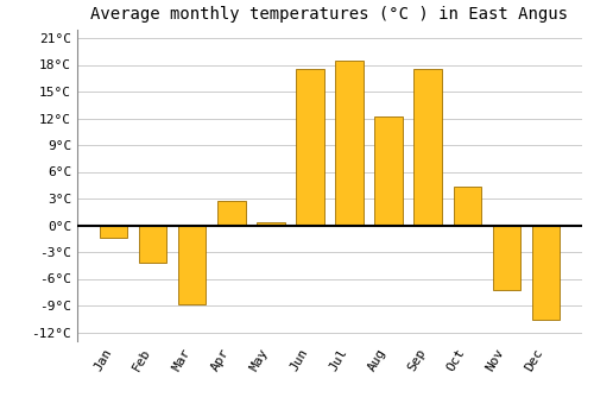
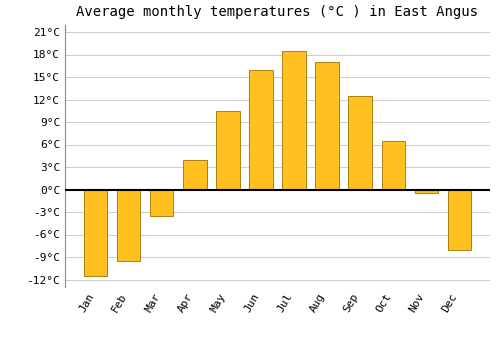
Jan: -1.4°C -> -11.5°C
Feb: -4.2°C -> -9.5°C
Mar: -8.8°C -> -3.5°C
Apr: 2.8°C -> 4.0°C
May: 0.4°C -> 10.5°C
Jun: 17.6°C -> 16.0°C
Aug: 12.2°C -> 17.0°C
Sep: 17.6°C -> 12.5°C
Oct: 4.4°C -> 6.5°C
Nov: -7.2°C -> -0.5°C
Dec: -10.6°C -> -8.0°C
